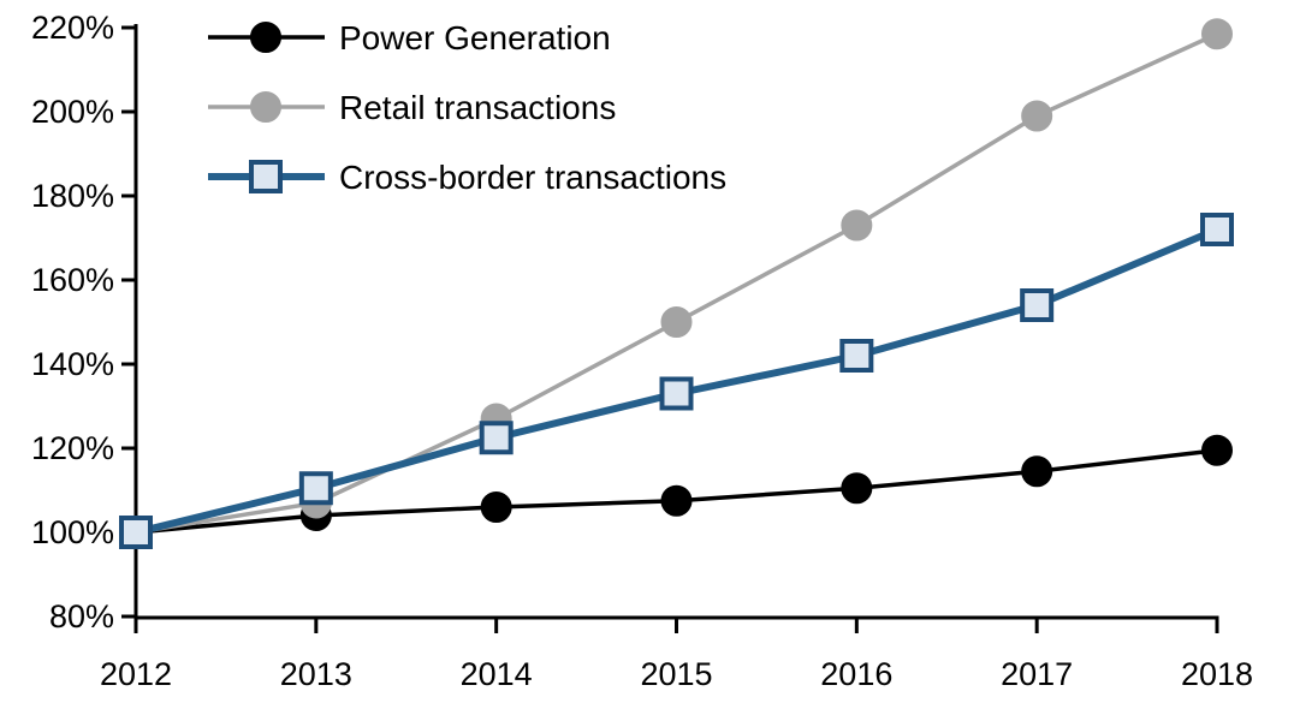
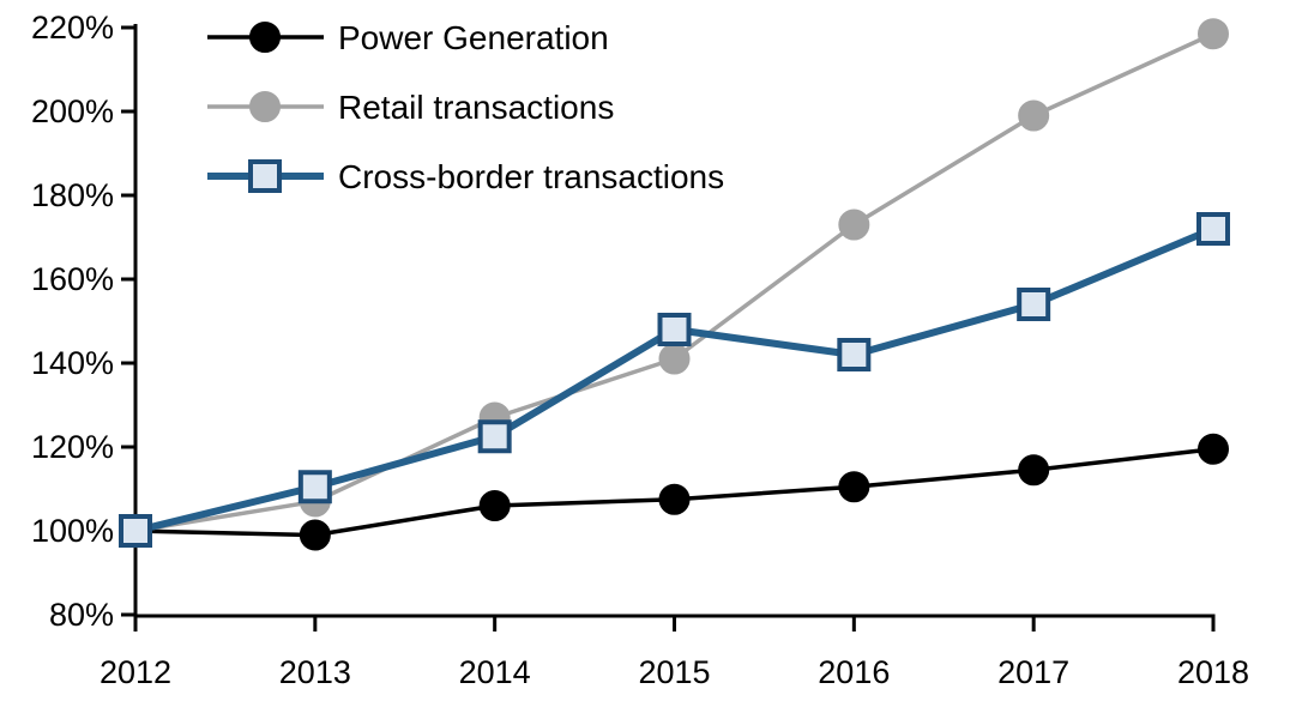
Power Generation/2013: 104% -> 99%
Retail transactions/2015: 150% -> 141%
Cross-border transactions/2015: 133% -> 148%
